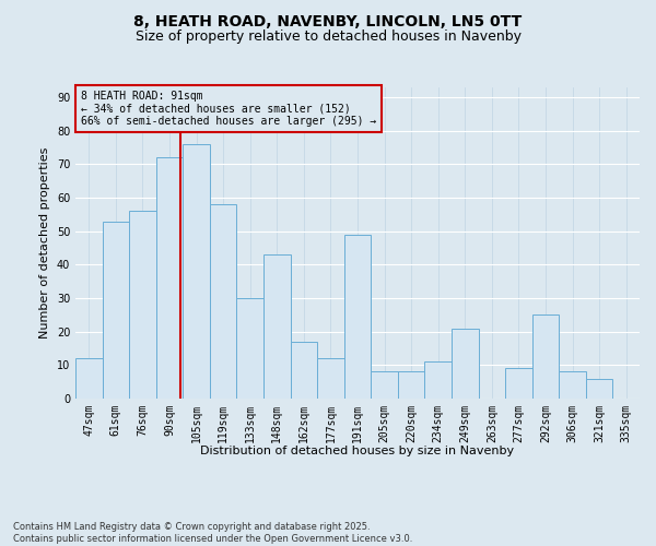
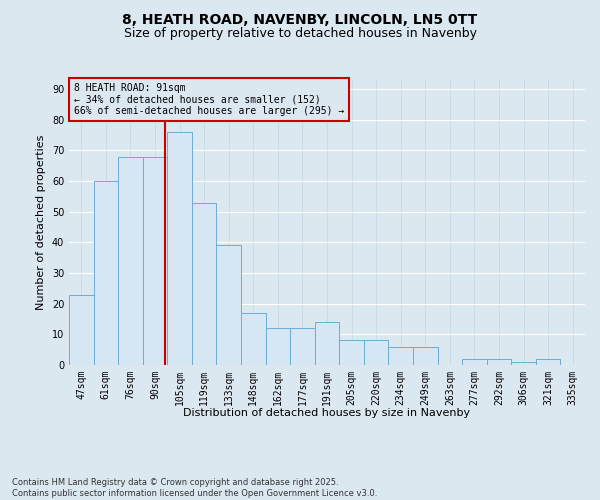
47sqm: 12 -> 23
61sqm: 53 -> 60
76sqm: 56 -> 68
90sqm: 72 -> 68
119sqm: 58 -> 53
133sqm: 30 -> 39
148sqm: 43 -> 17
162sqm: 17 -> 12
191sqm: 49 -> 14
234sqm: 11 -> 6
249sqm: 21 -> 6
277sqm: 9 -> 2
292sqm: 25 -> 2
306sqm: 8 -> 1
321sqm: 6 -> 2
